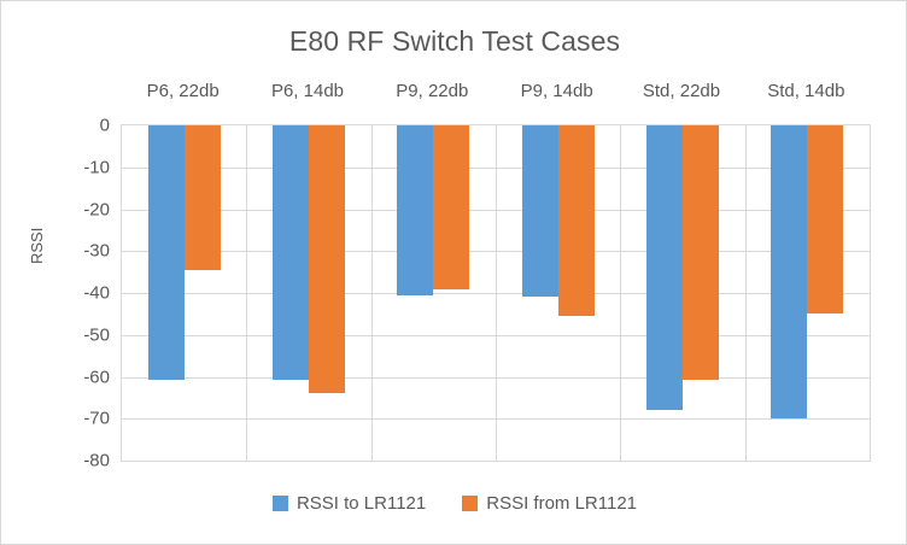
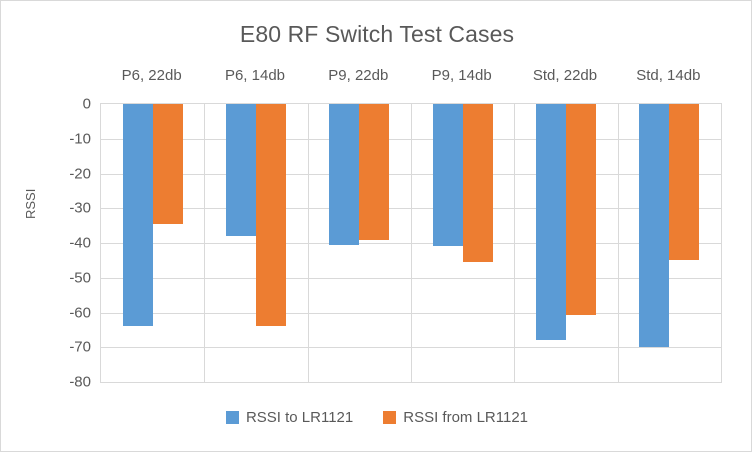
RSSI to LR1121/P6, 22db: -61 -> -64
RSSI to LR1121/P6, 14db: -61 -> -38
